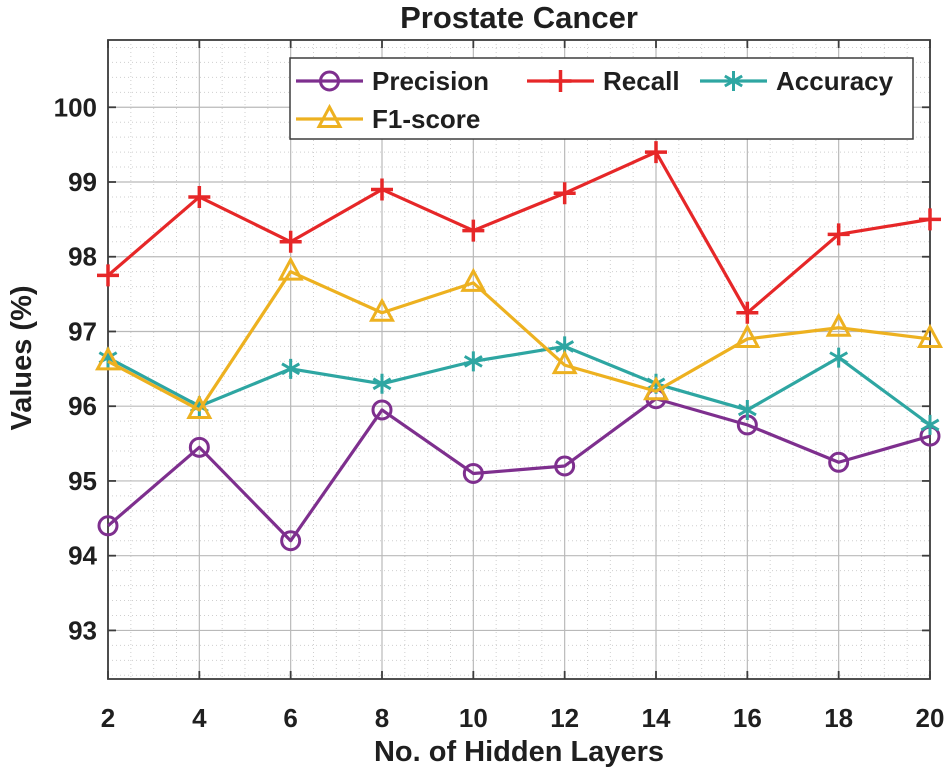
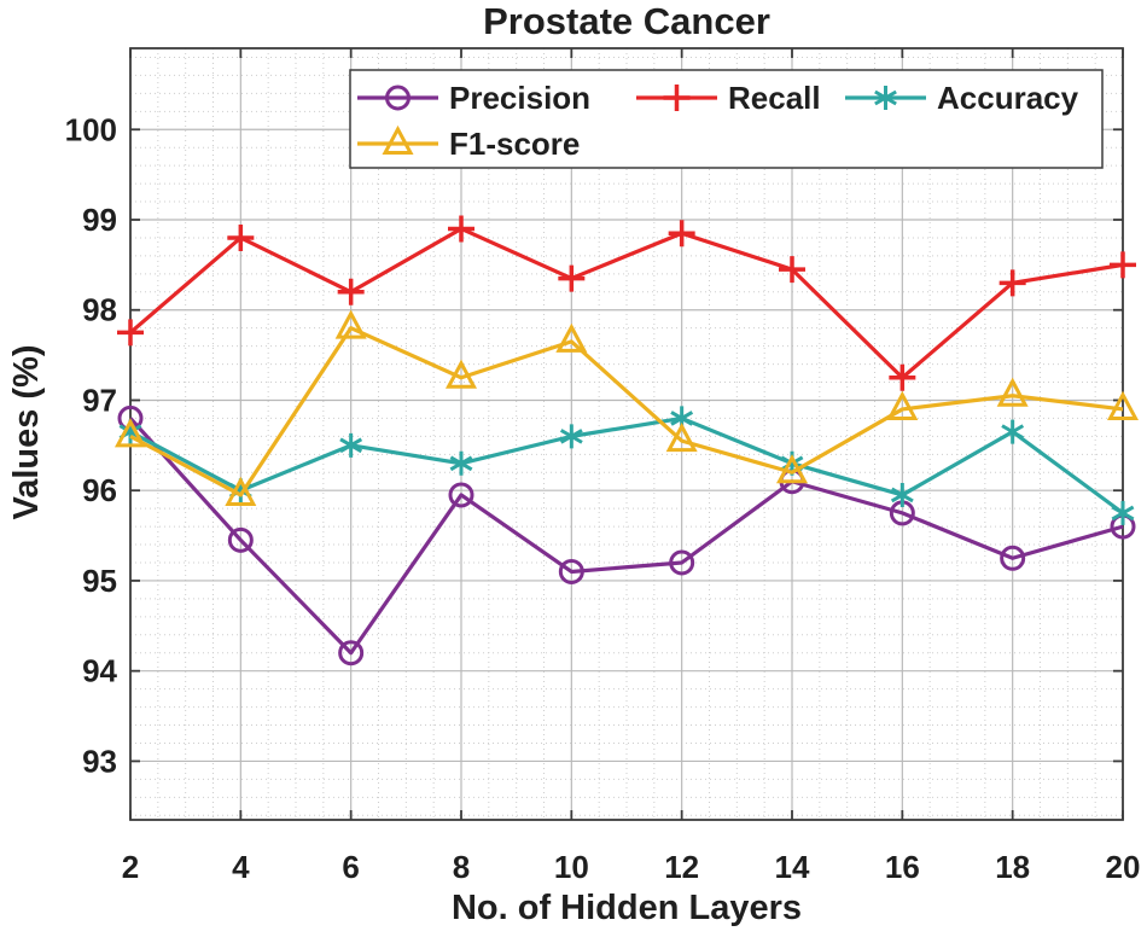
Precision/2: 94.4 -> 96.8
Recall/14: 99.4 -> 98.5
